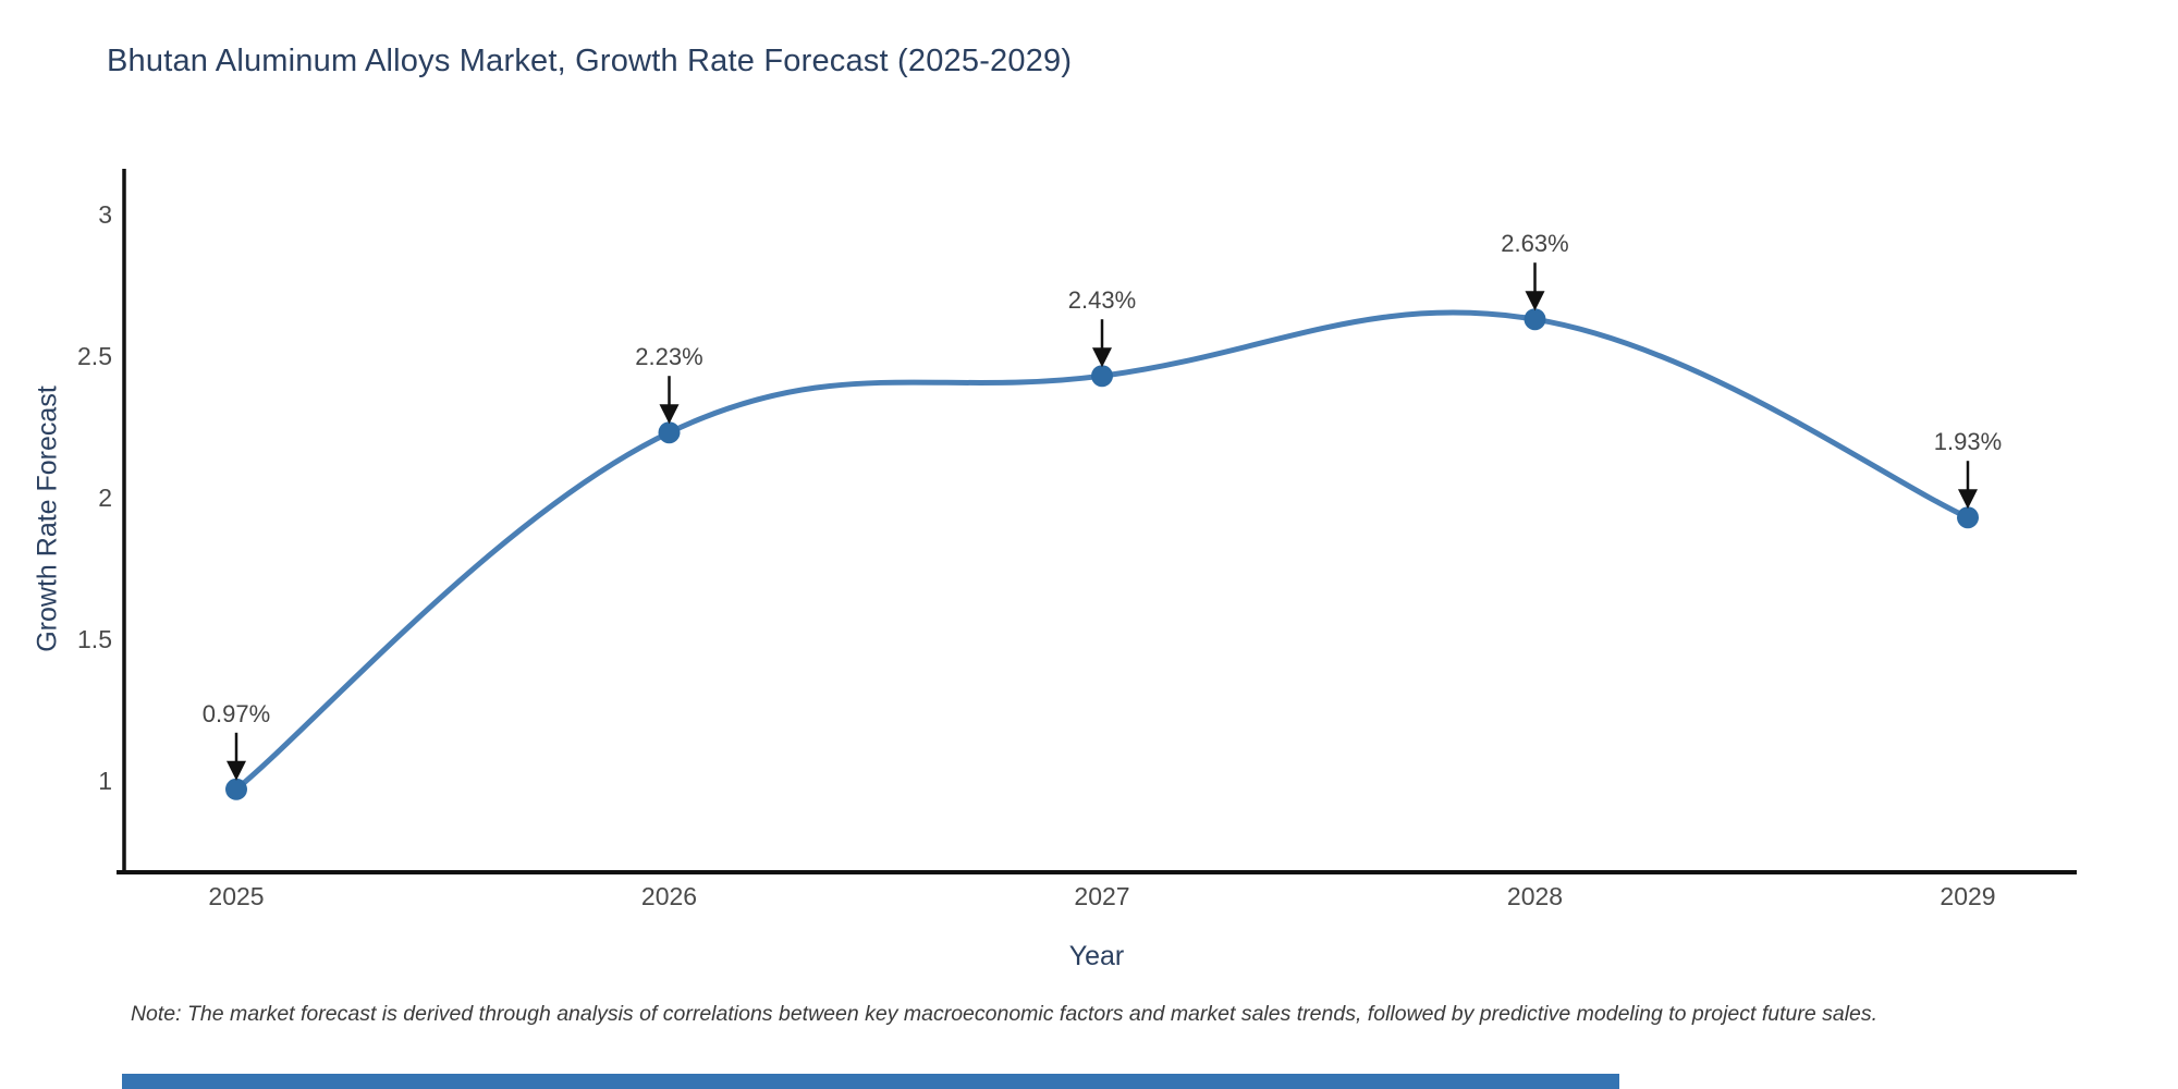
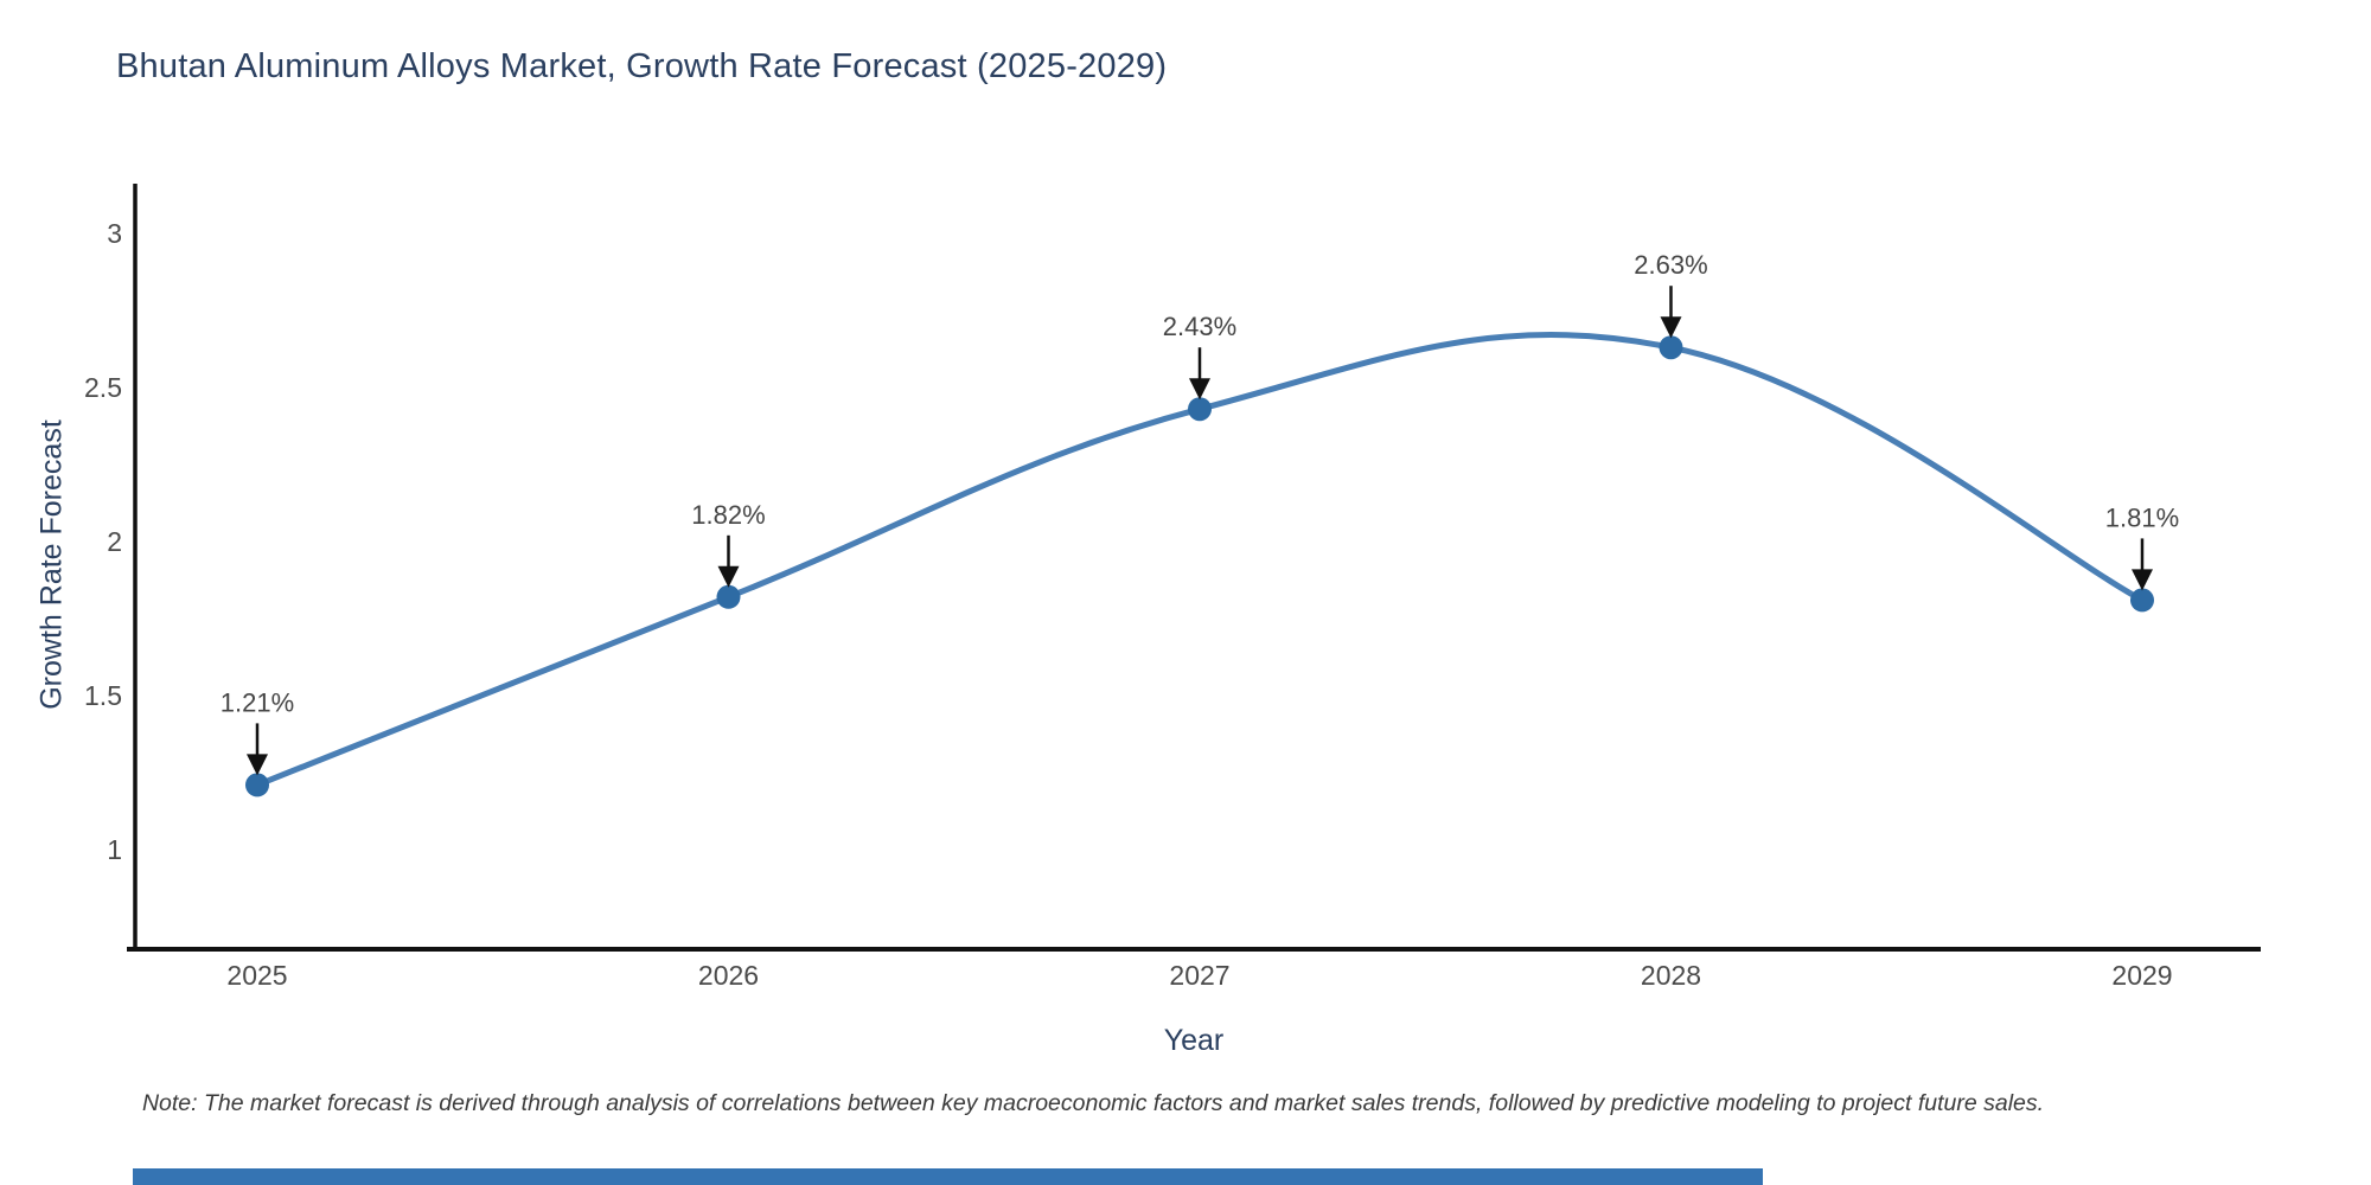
2025: 0.97% -> 1.21%
2026: 2.23% -> 1.82%
2029: 1.93% -> 1.81%
